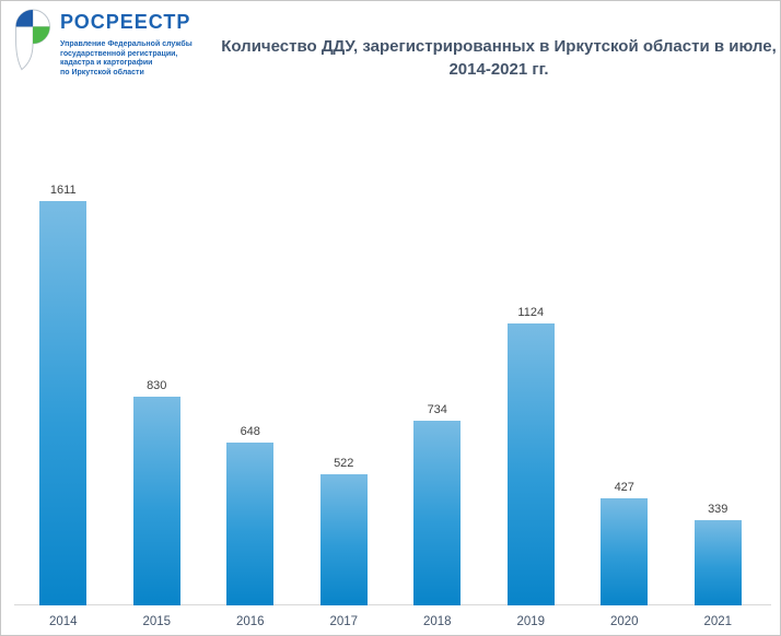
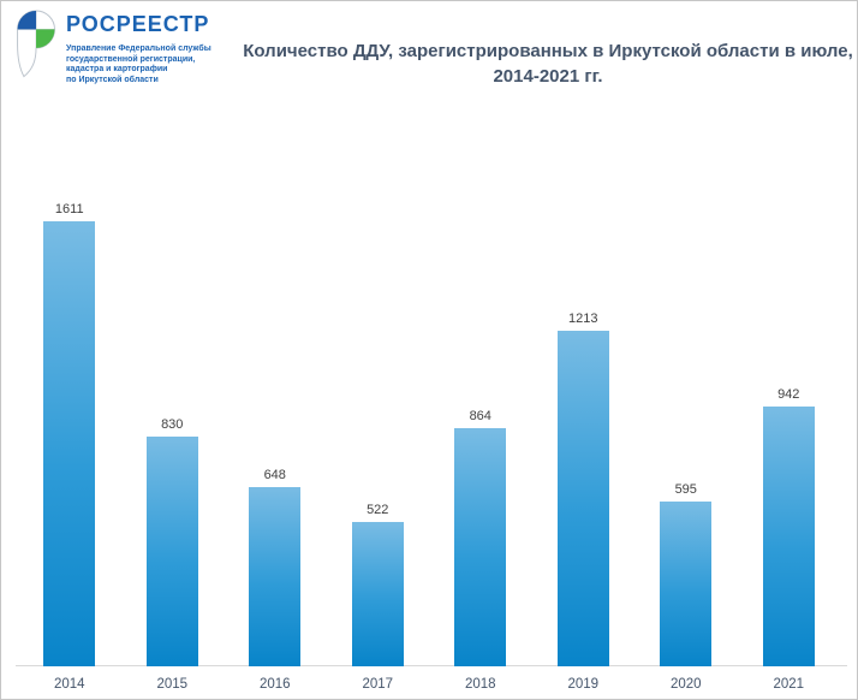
2018: 734 -> 864
2019: 1124 -> 1213
2020: 427 -> 595
2021: 339 -> 942
